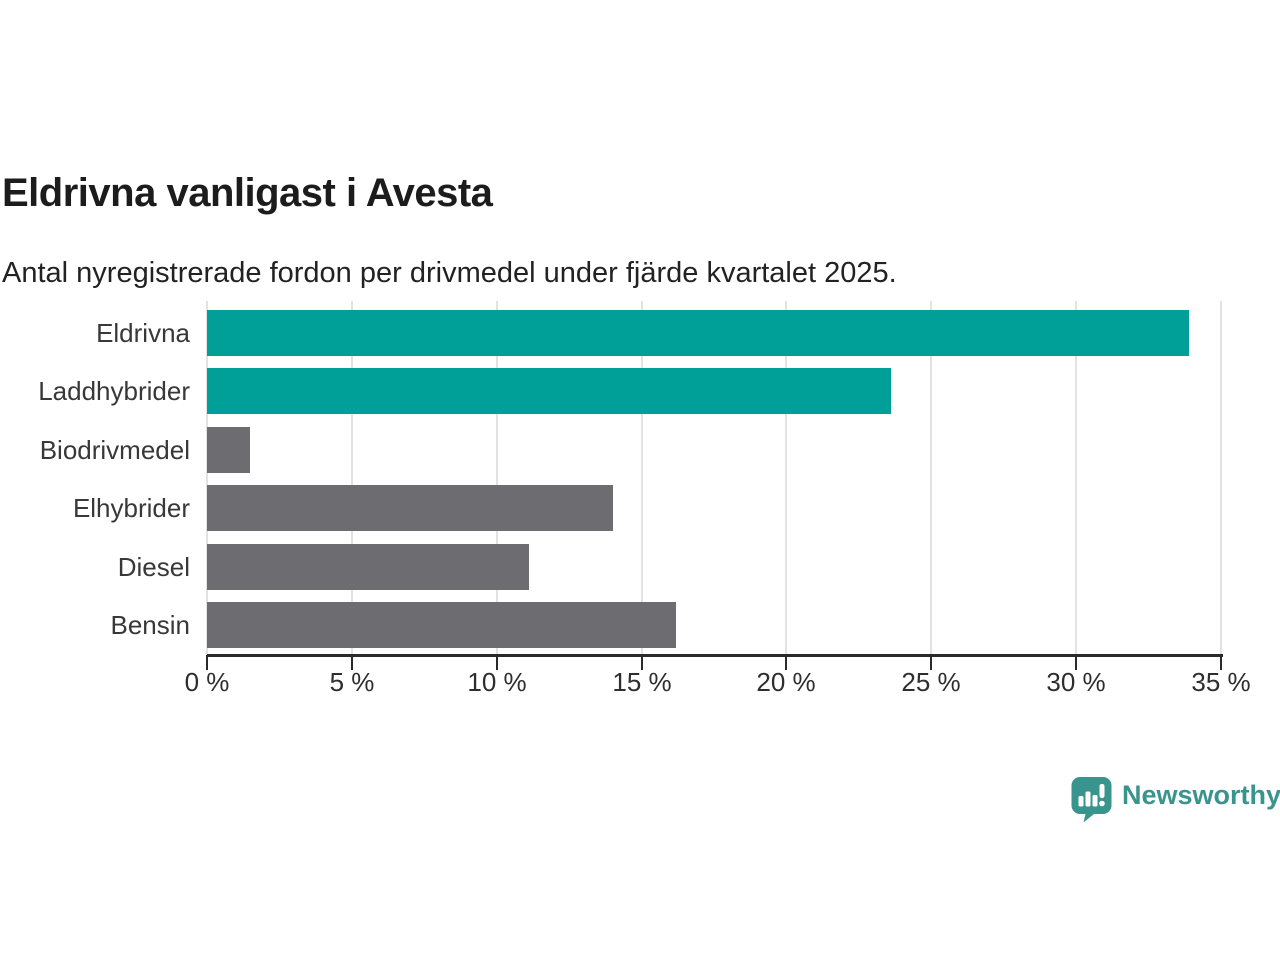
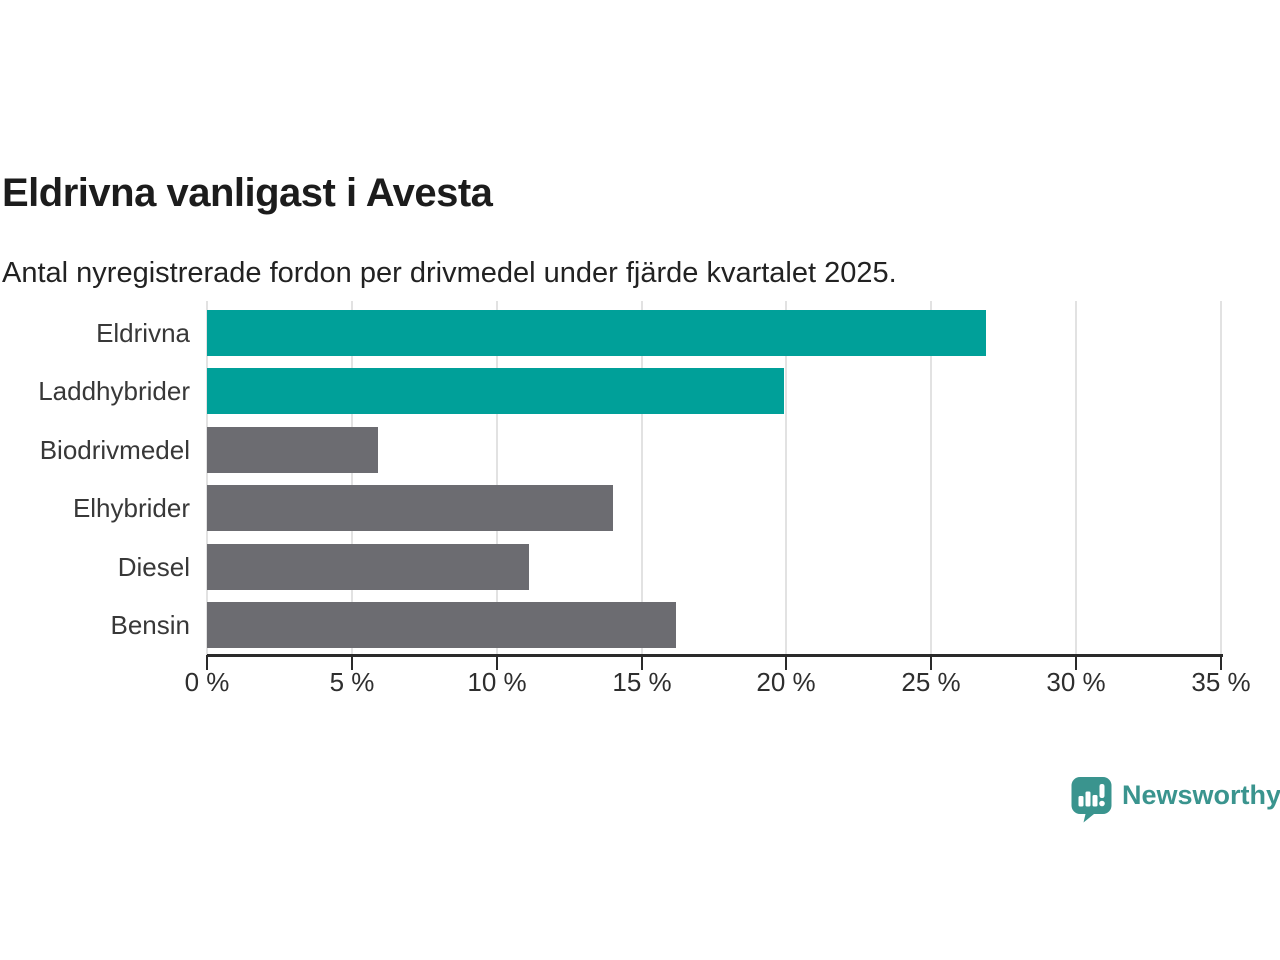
Eldrivna: 33.9% -> 26.9%
Laddhybrider: 23.6% -> 19.9%
Biodrivmedel: 1.5% -> 5.9%
